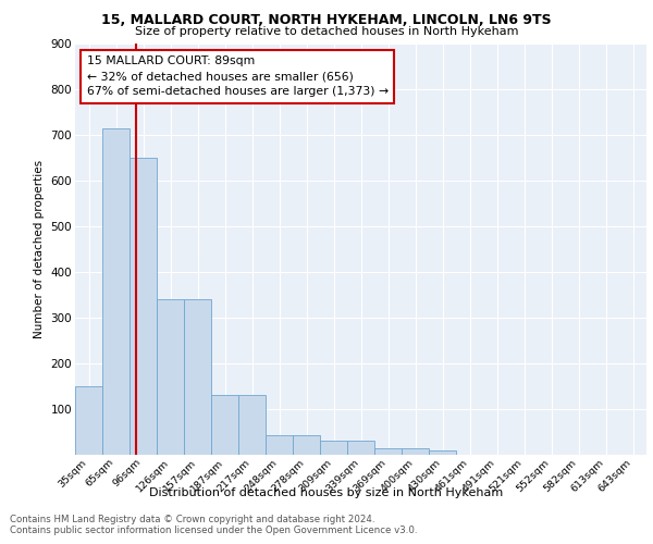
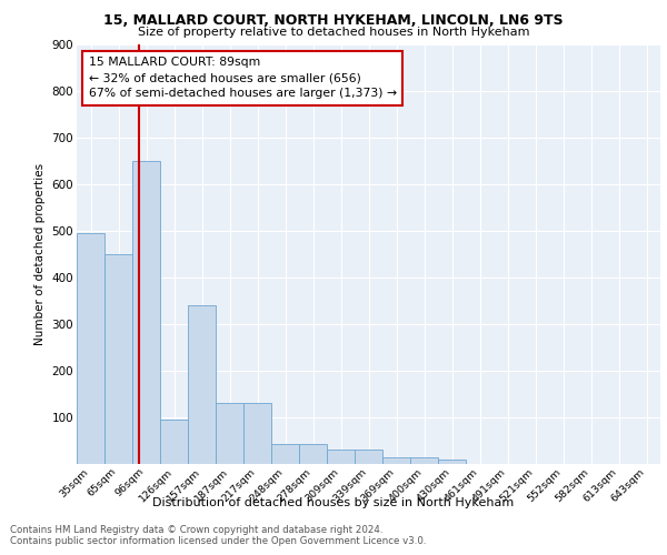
35sqm: 150 -> 495
65sqm: 715 -> 450
126sqm: 340 -> 95
